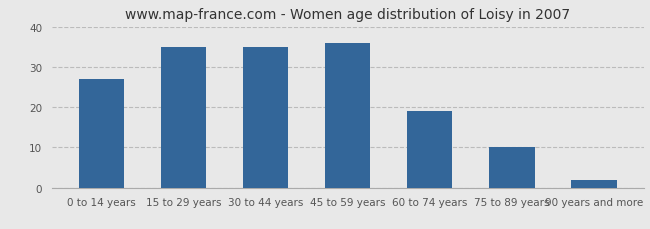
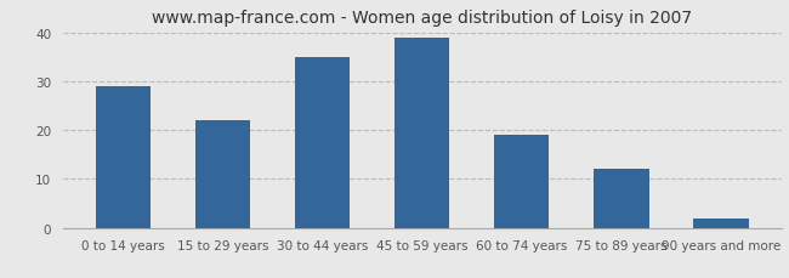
0 to 14 years: 27 -> 29
15 to 29 years: 35 -> 22
45 to 59 years: 36 -> 39
75 to 89 years: 10 -> 12
